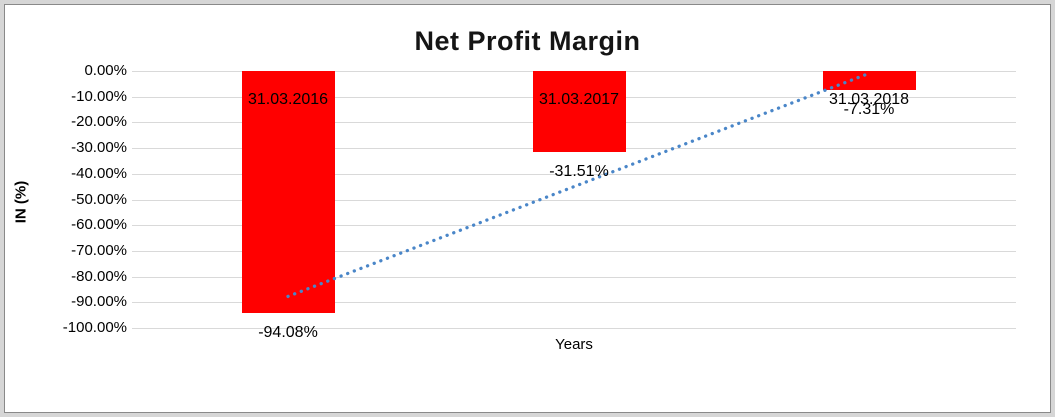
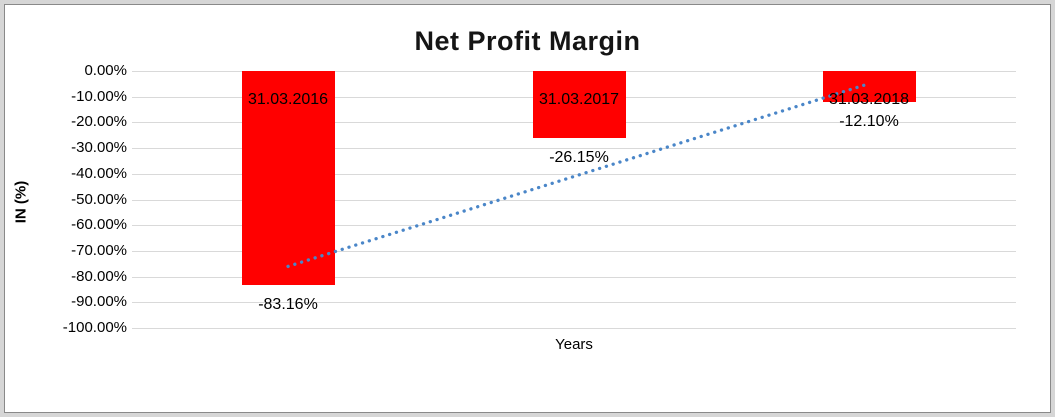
31.03.2016: -94.08% -> -83.16%
31.03.2017: -31.51% -> -26.15%
31.03.2018: -7.31% -> -12.10%
